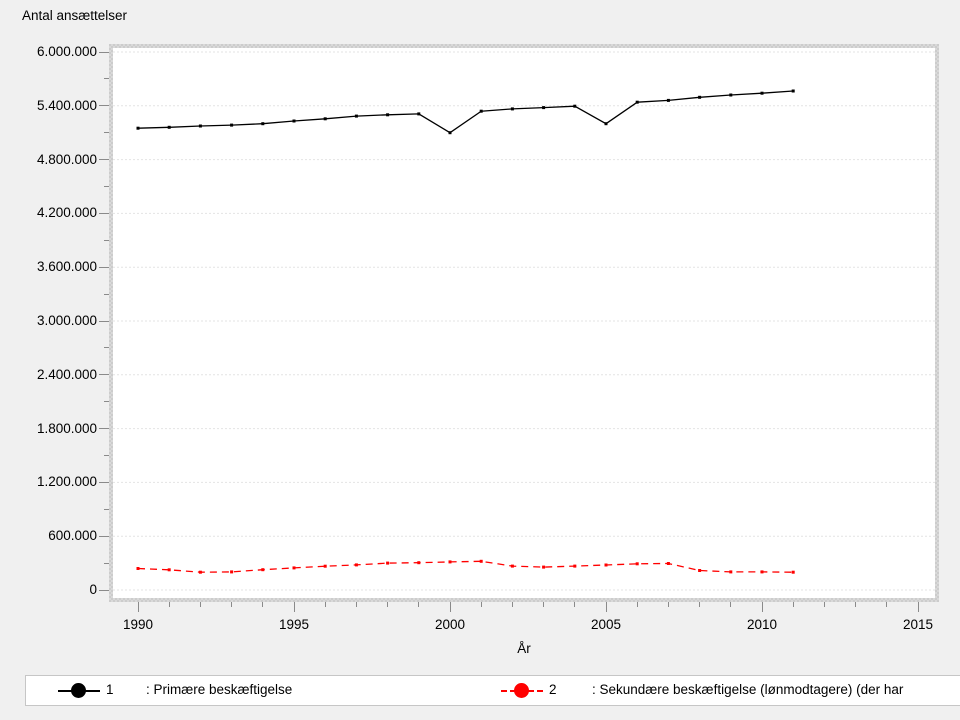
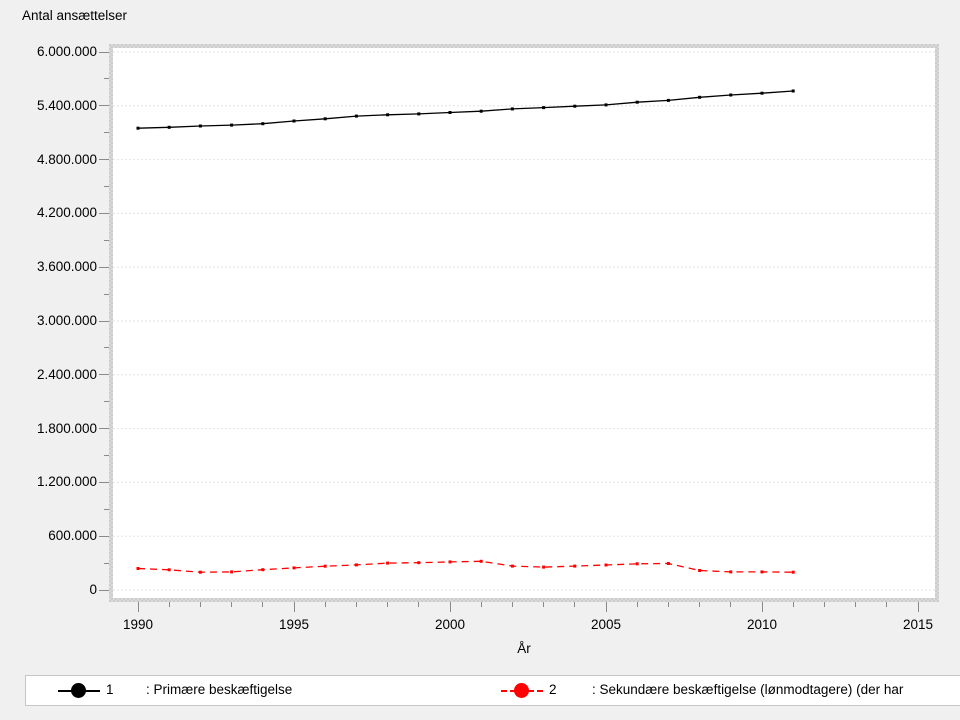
1 : Primære beskæftigelse/2000: 5100000 -> 5300000
1 : Primære beskæftigelse/2005: 5200000 -> 5400000
